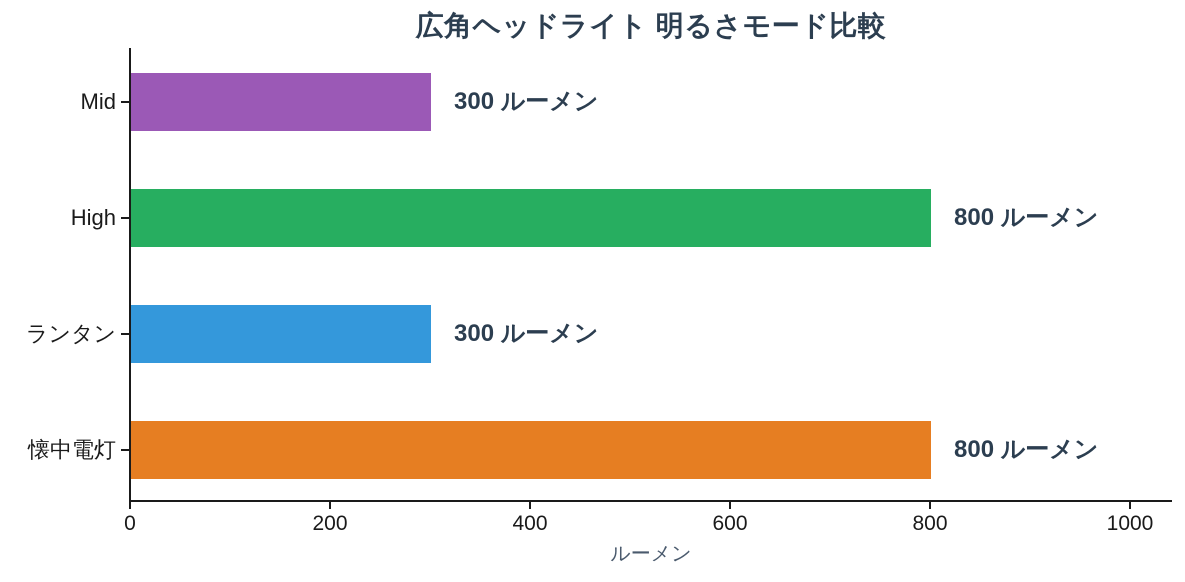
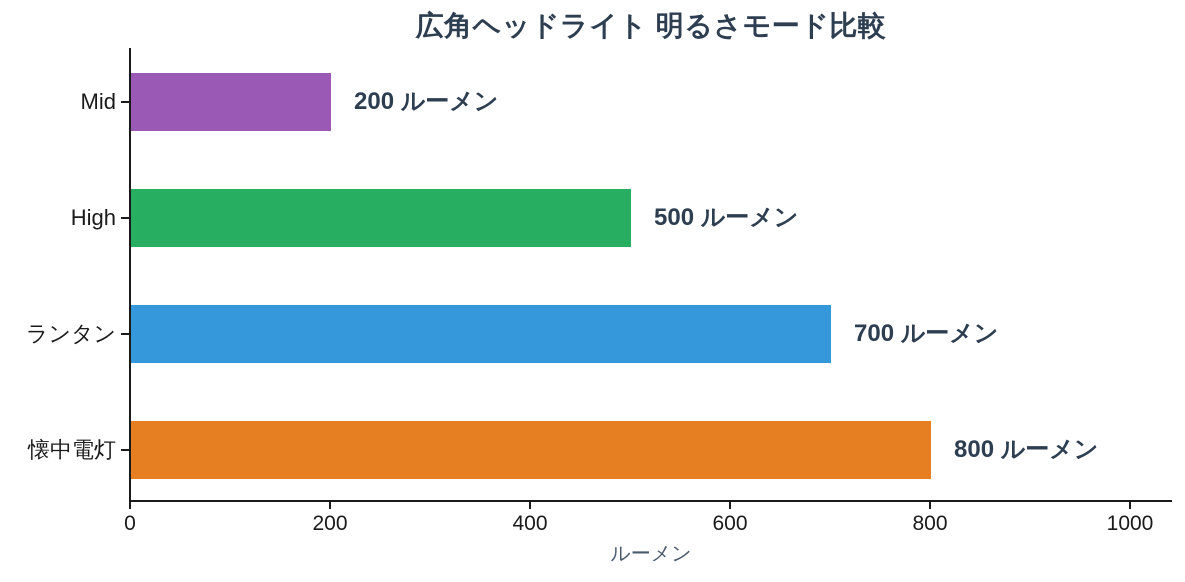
Mid: 300 -> 200
High: 800 -> 500
ランタン: 300 -> 700
